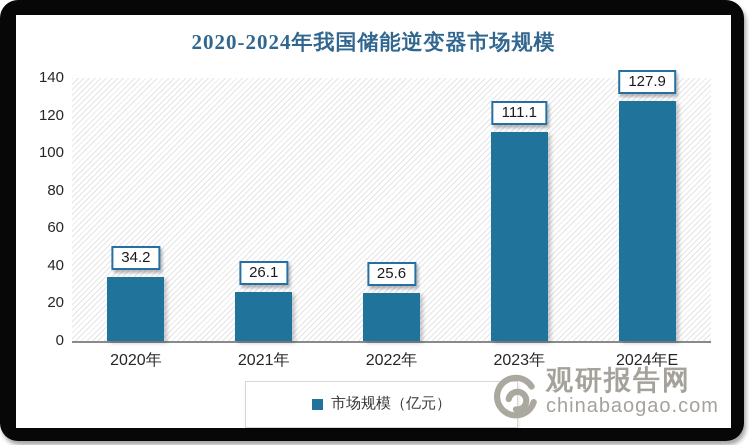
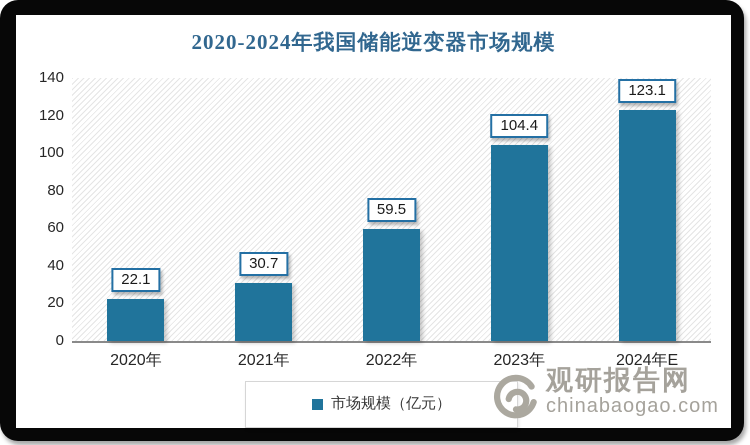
2020年: 34.2 -> 22.1
2021年: 26.1 -> 30.7
2022年: 25.6 -> 59.5
2023年: 111.1 -> 104.4
2024年E: 127.9 -> 123.1
